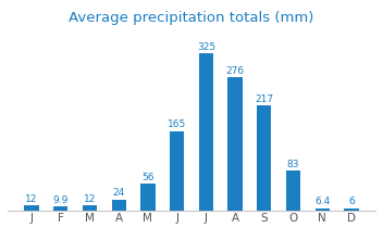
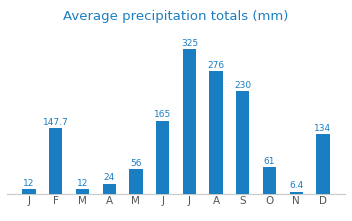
F: 9.9 -> 147.7
S: 217 -> 230
O: 83 -> 61
D: 6 -> 134
